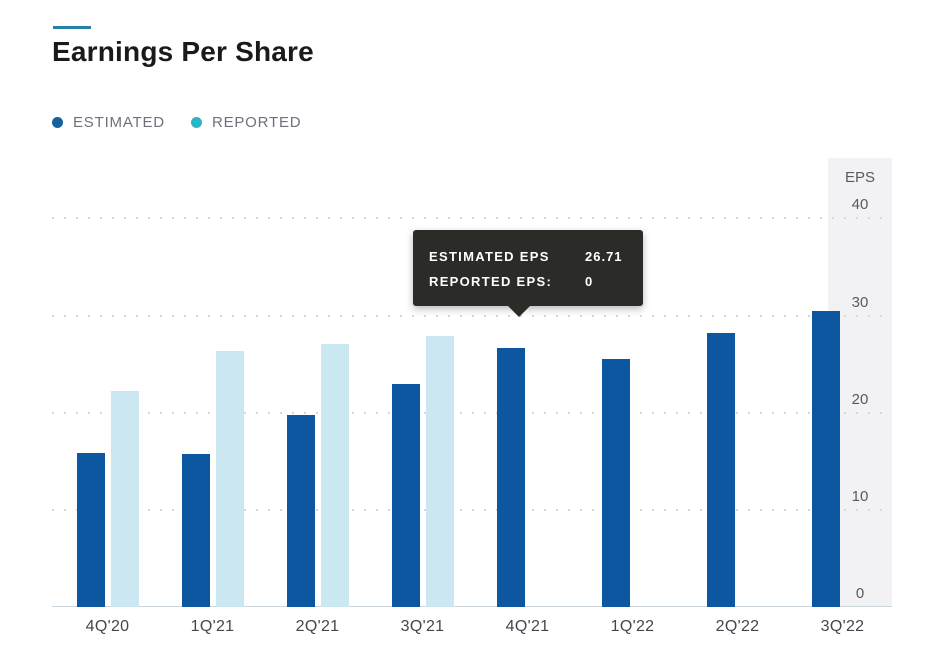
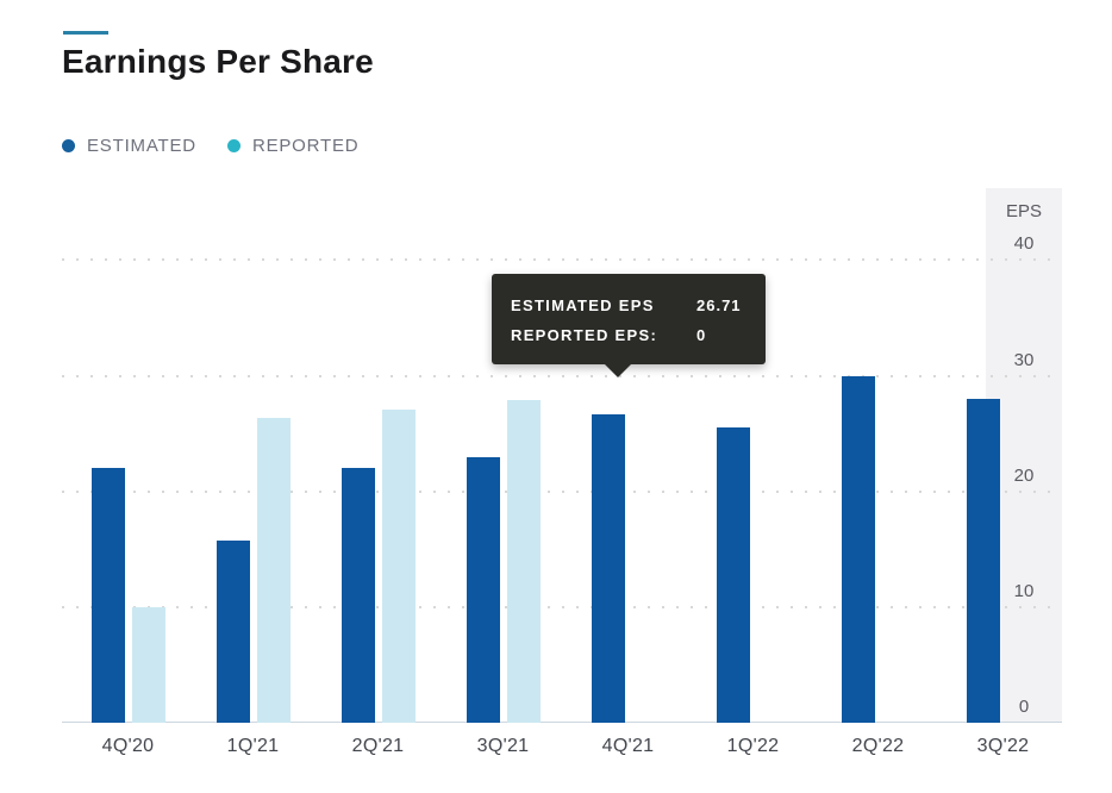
ESTIMATED/4Q'20: 16 -> 22
REPORTED/4Q'20: 22 -> 10
ESTIMATED/2Q'21: 20 -> 22
ESTIMATED/2Q'22: 28 -> 30
ESTIMATED/3Q'22: 30 -> 28
